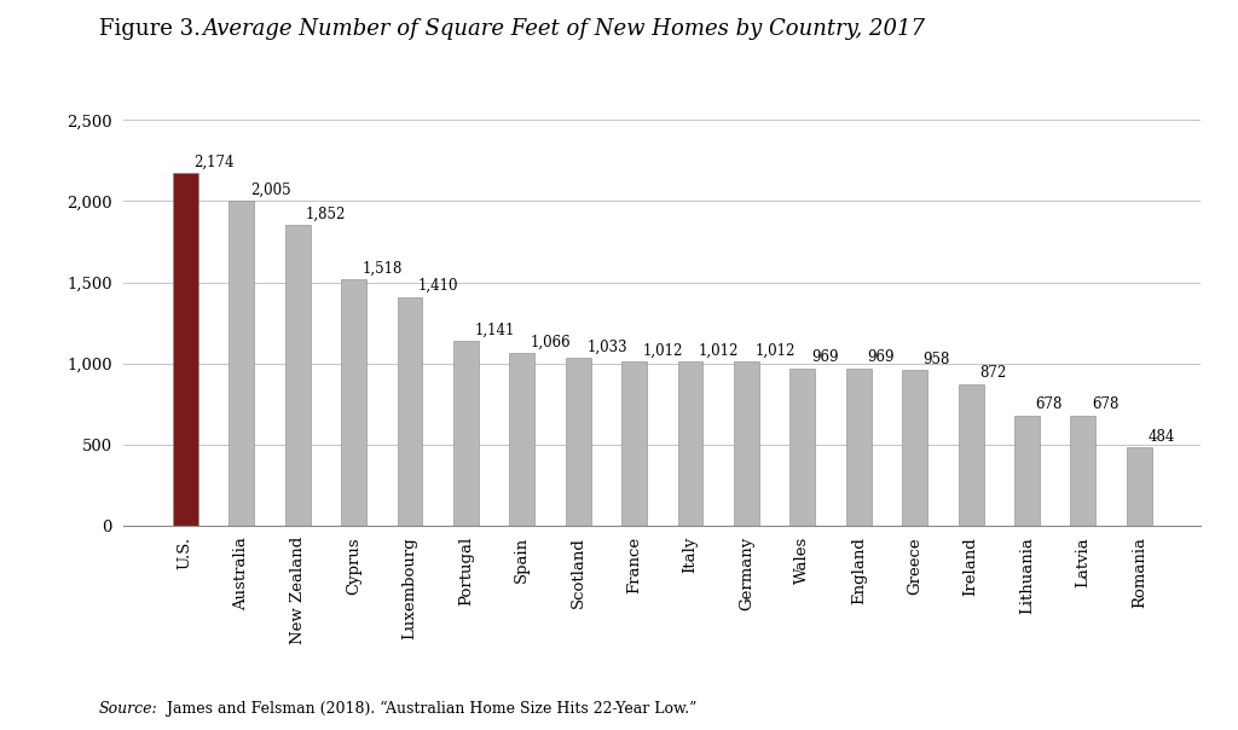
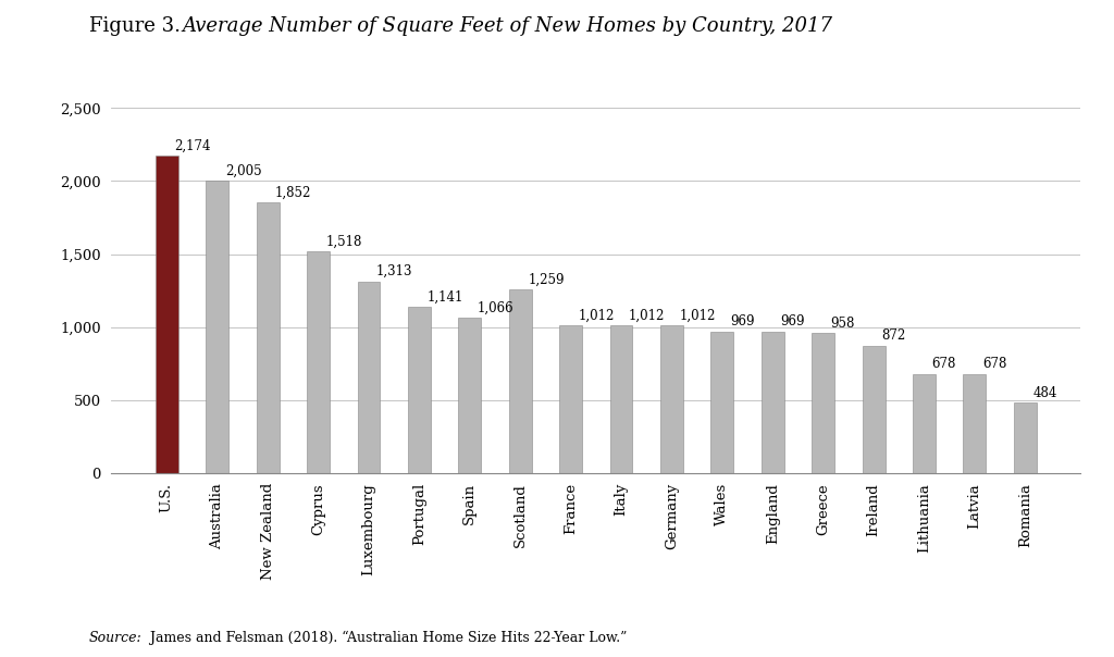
Luxembourg: 1,410 -> 1,313
Scotland: 1,033 -> 1,259
